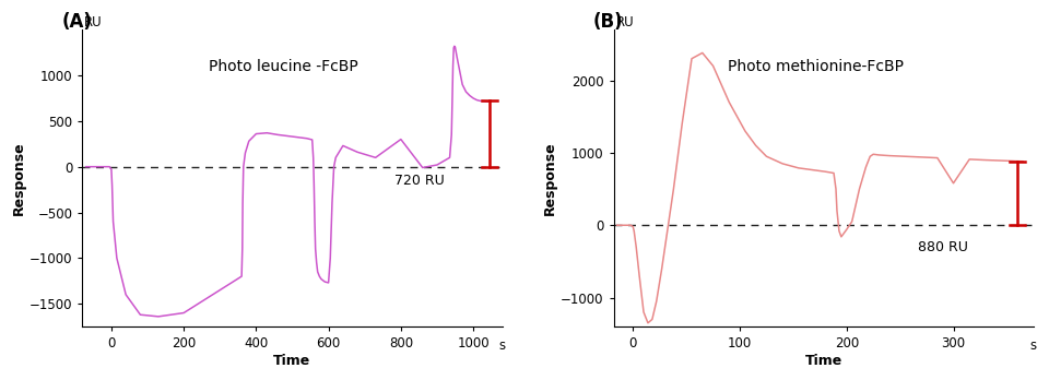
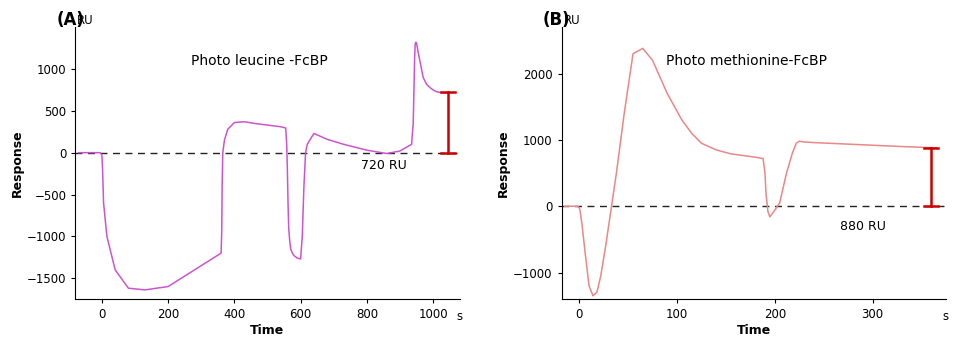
800: 300 -> 30
300: 580 -> 920
